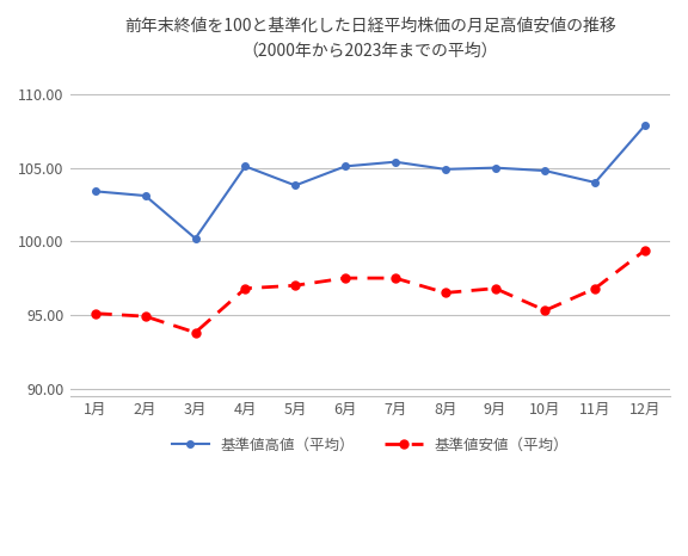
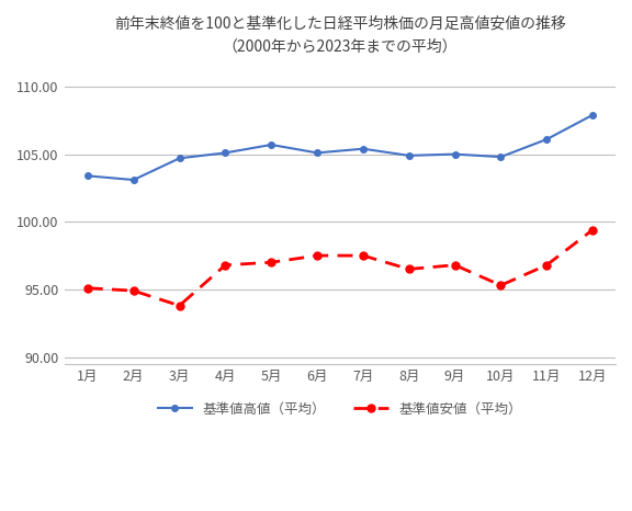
基準値高値（平均）/3月: 100.2 -> 104.7
基準値高値（平均）/5月: 103.8 -> 105.7
基準値高値（平均）/11月: 104.0 -> 106.1
